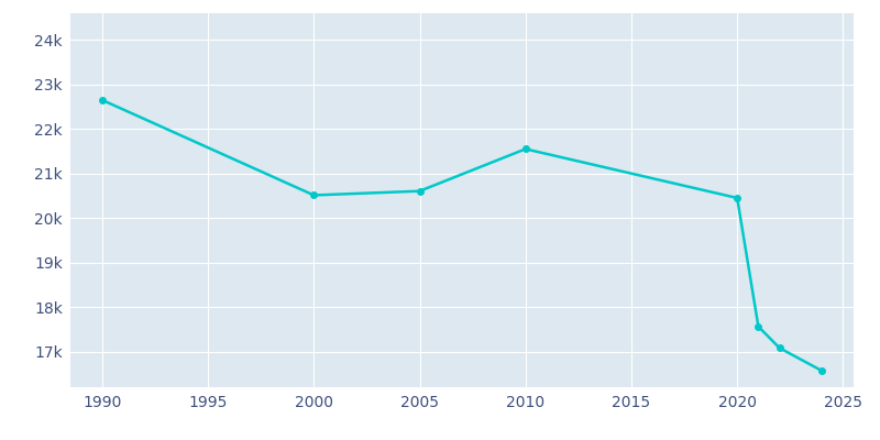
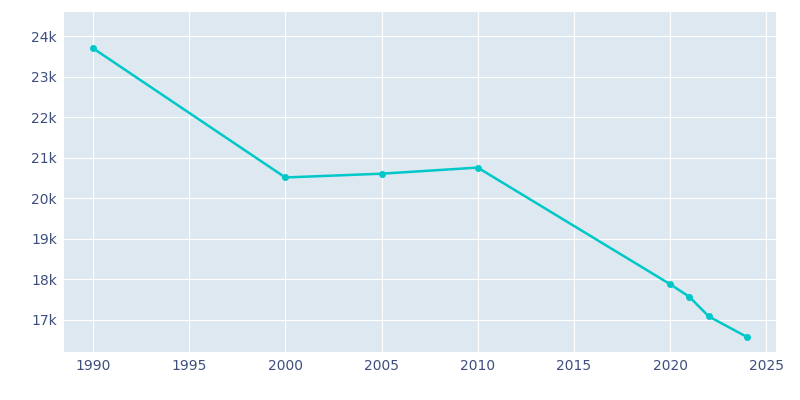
1990: 22.65k -> 23.71k
2010: 21.55k -> 20.76k
2020: 20.45k -> 17.87k
